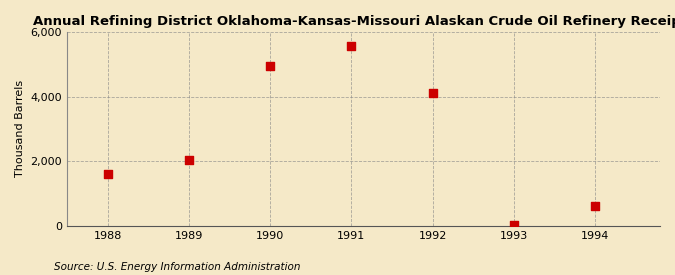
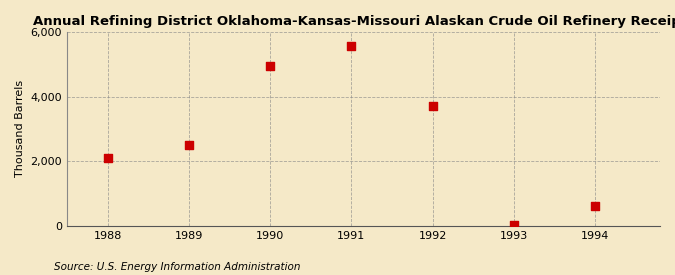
1988: 1,600 -> 2,100
1989: 2,050 -> 2,500
1992: 4,100 -> 3,700
